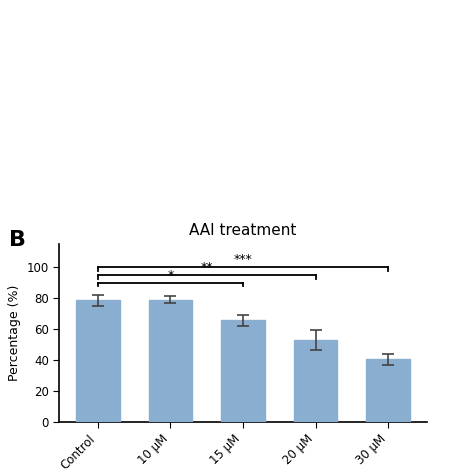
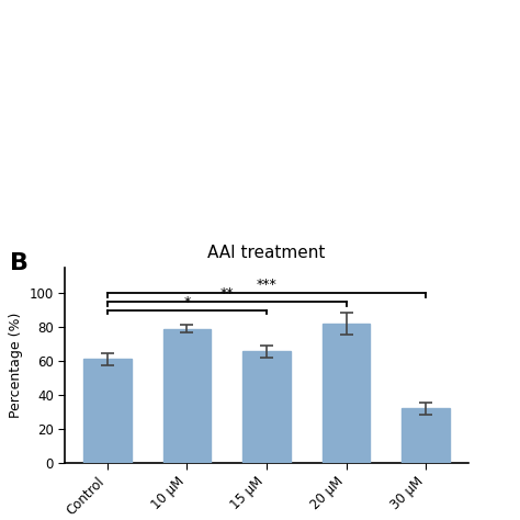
Control: 78 -> 61
20 μM: 53 -> 82
30 μM: 40 -> 32
